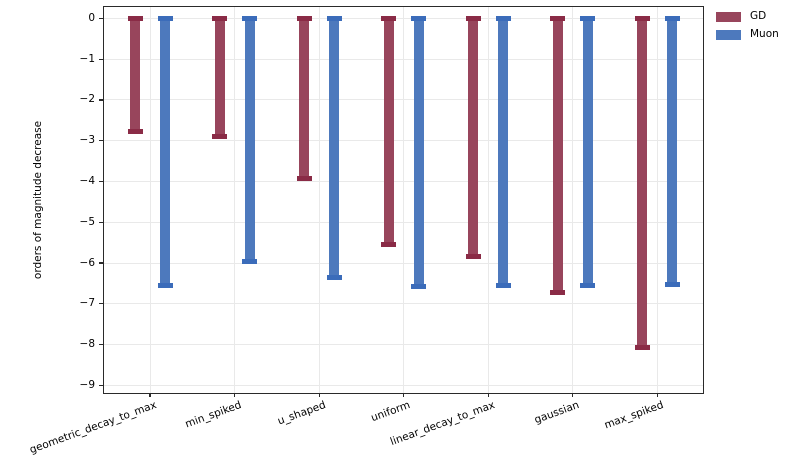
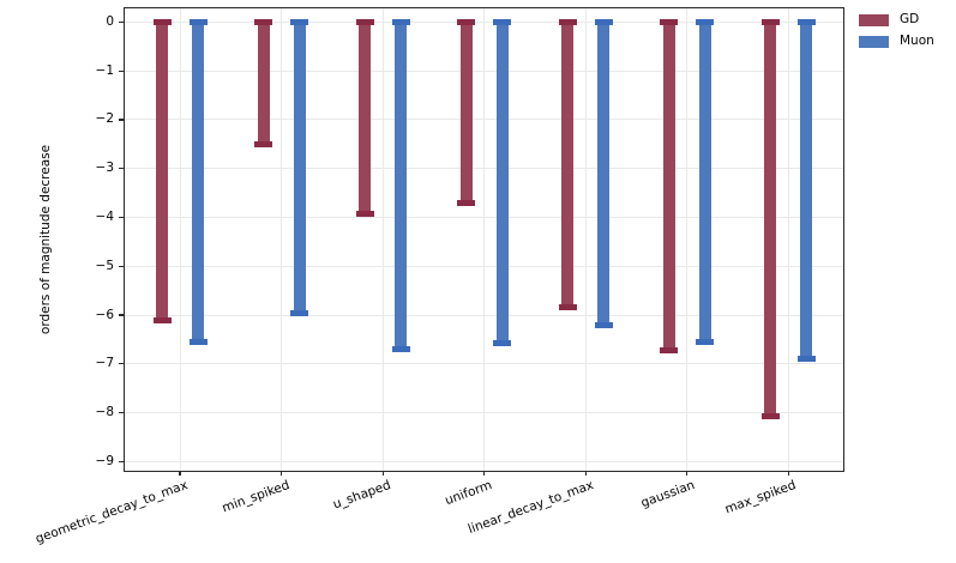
GD/geometric_decay_to_max: -2.8 -> -6.1
GD/min_spiked: -2.9 -> -2.5
Muon/u_shaped: -6.4 -> -6.7
GD/uniform: -5.5 -> -3.7
Muon/linear_decay_to_max: -6.5 -> -6.2
Muon/max_spiked: -6.5 -> -6.9
